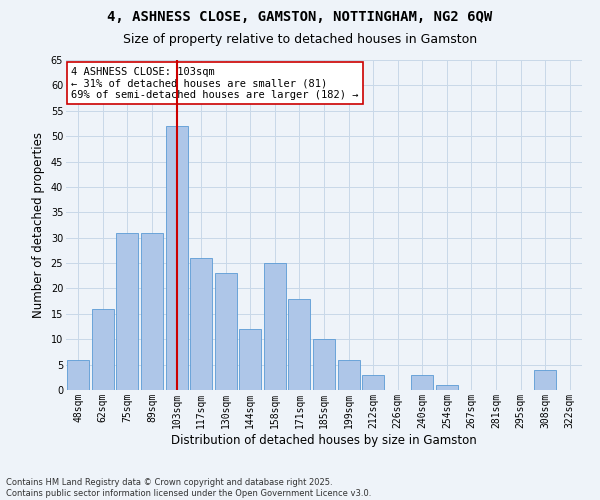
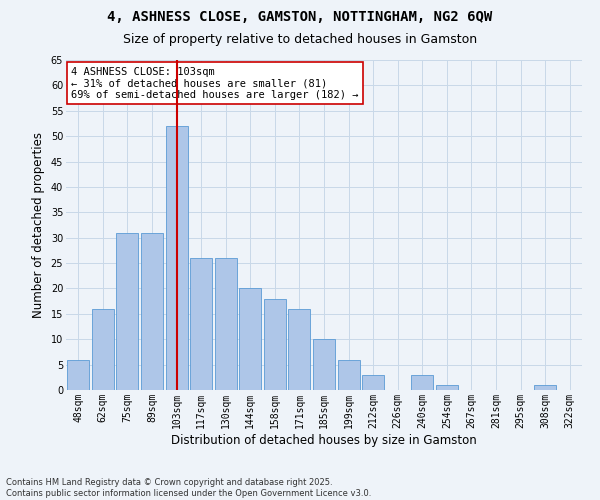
130sqm: 23 -> 26
144sqm: 12 -> 20
158sqm: 25 -> 18
171sqm: 18 -> 16
308sqm: 4 -> 1
